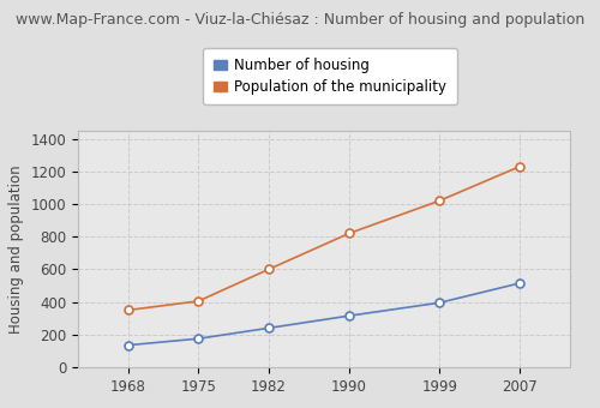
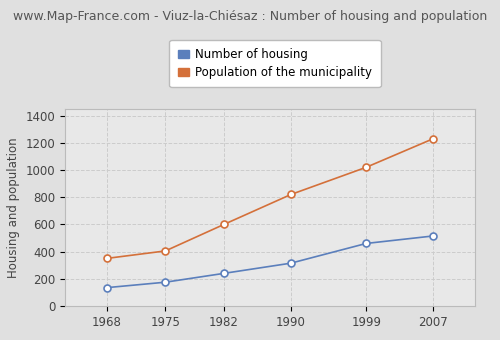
Number of housing/1999: 400 -> 460
